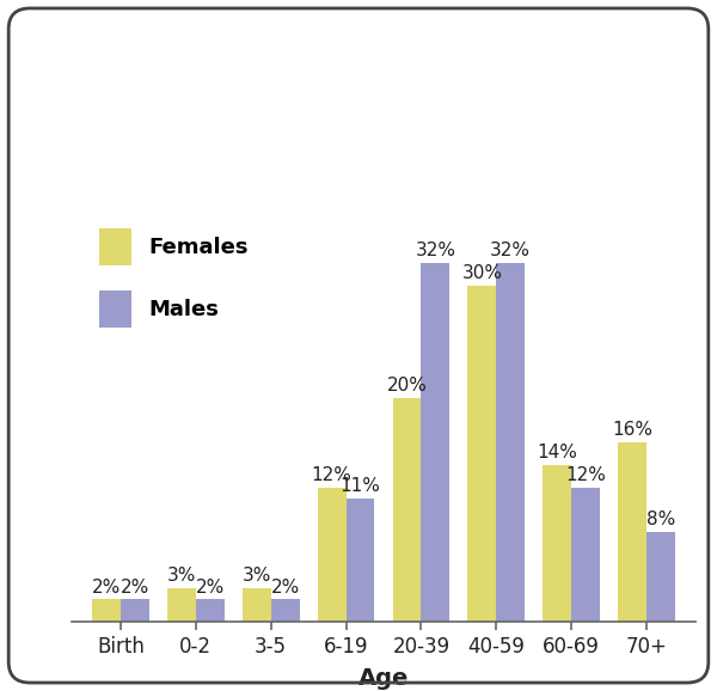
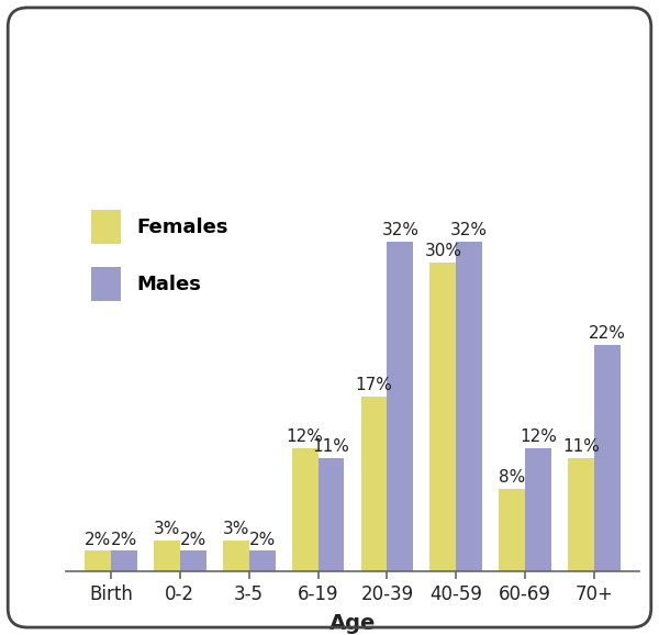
Females/20-39: 20% -> 17%
Females/60-69: 14% -> 8%
Females/70+: 16% -> 11%
Males/70+: 8% -> 22%
